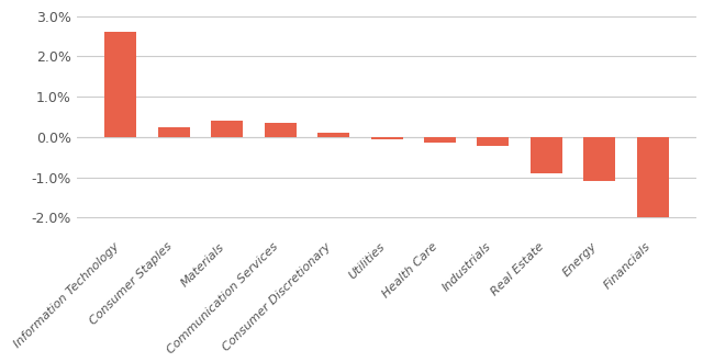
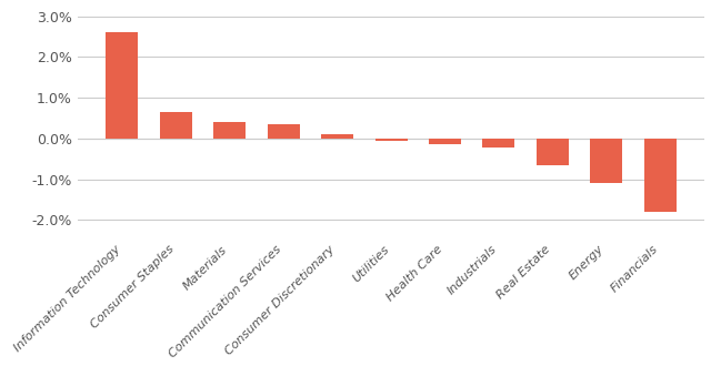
Consumer Staples: 0.25% -> 0.65%
Real Estate: -0.90% -> -0.65%
Financials: -2.00% -> -1.80%
